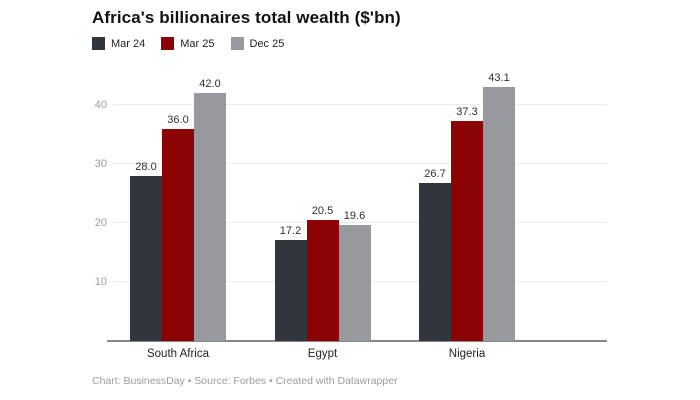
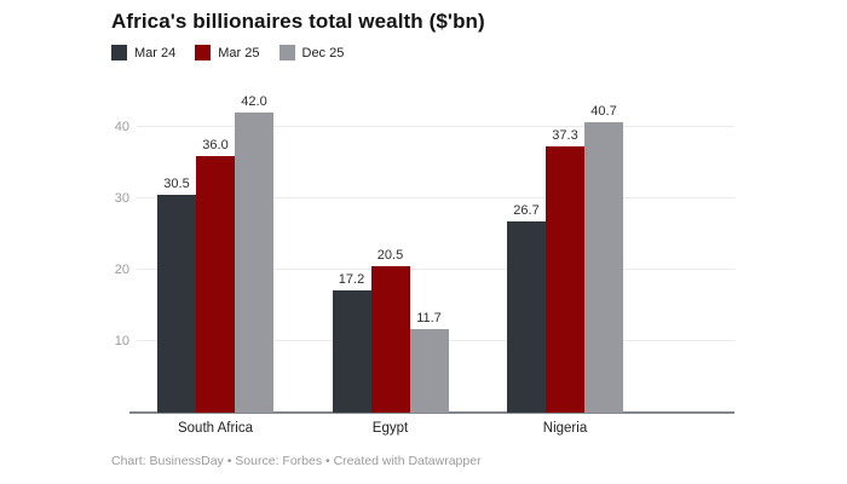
Mar 24/South Africa: 28.0 -> 30.5
Dec 25/Egypt: 19.6 -> 11.7
Dec 25/Nigeria: 43.1 -> 40.7
